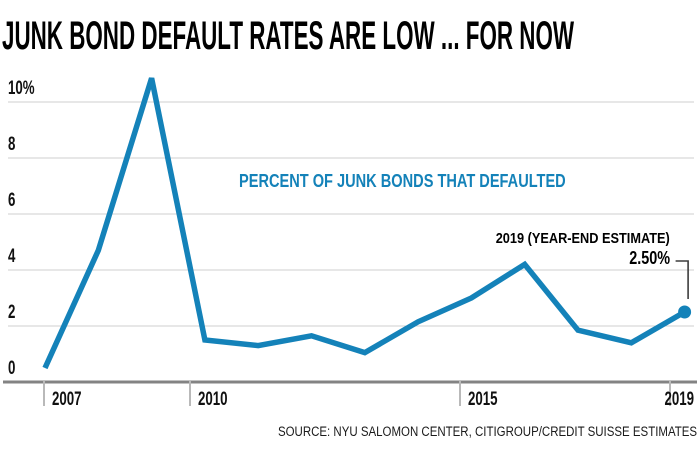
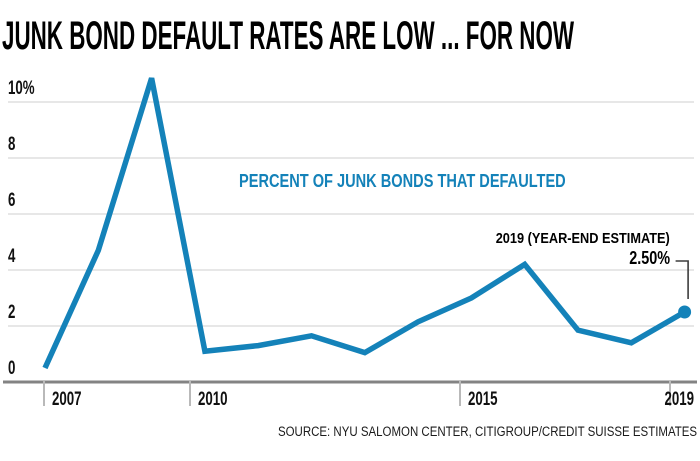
2010: 1.5% -> 1.1%
